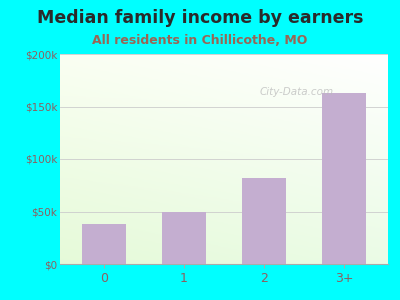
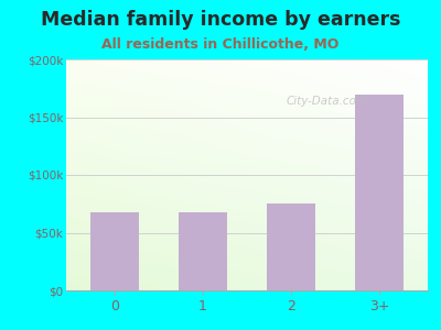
0: $38k -> $68k
1: $50k -> $68k
2: $82k -> $75k
3+: $163k -> $170k
